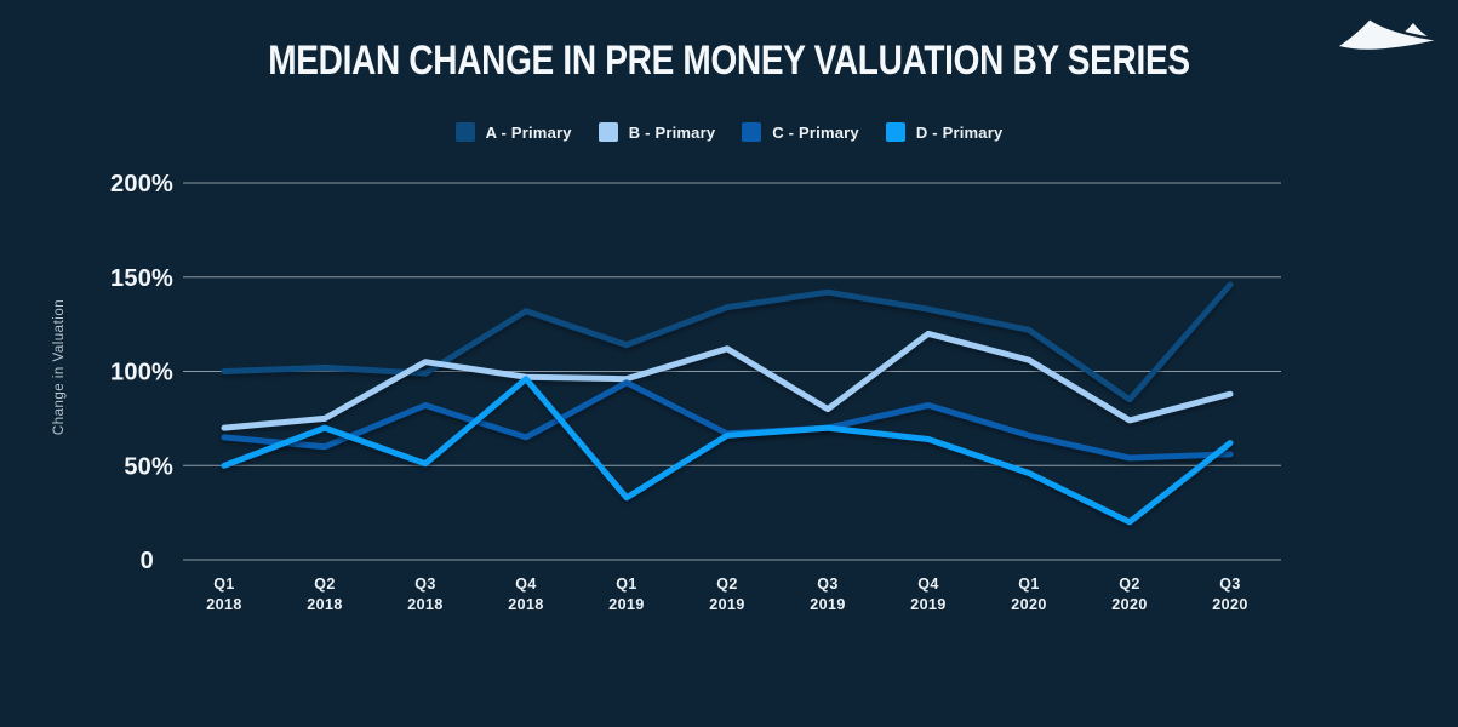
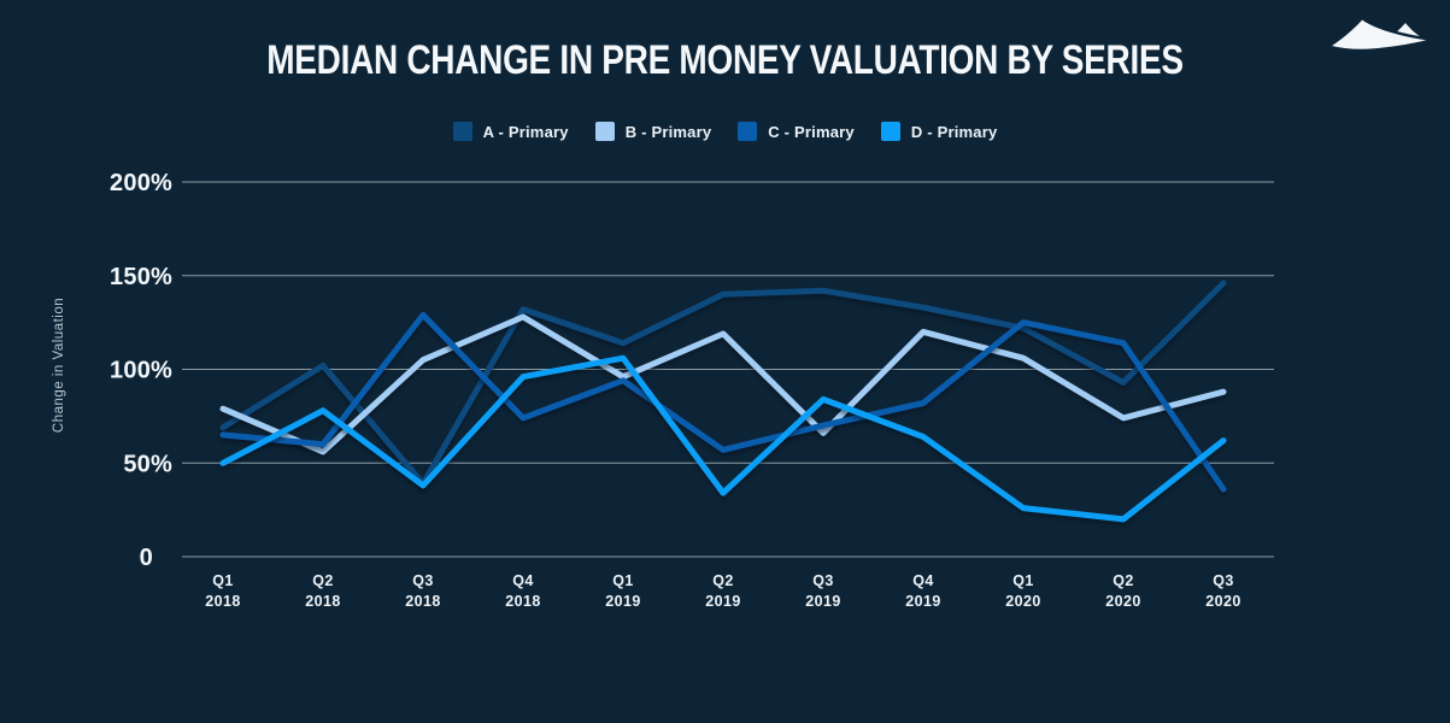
A - Primary/Q1 2018: 100% -> 69%
B - Primary/Q1 2018: 70% -> 79%
B - Primary/Q2 2018: 75% -> 56%
D - Primary/Q2 2018: 70% -> 78%
A - Primary/Q3 2018: 99% -> 39%
C - Primary/Q3 2018: 82% -> 129%
D - Primary/Q3 2018: 51% -> 38%
B - Primary/Q4 2018: 97% -> 128%
C - Primary/Q4 2018: 65% -> 74%
D - Primary/Q1 2019: 33% -> 106%
A - Primary/Q2 2019: 134% -> 140%
B - Primary/Q2 2019: 112% -> 119%
C - Primary/Q2 2019: 67% -> 57%
D - Primary/Q2 2019: 66% -> 34%
B - Primary/Q3 2019: 80% -> 66%
D - Primary/Q3 2019: 70% -> 84%
C - Primary/Q1 2020: 66% -> 125%
D - Primary/Q1 2020: 46% -> 26%
A - Primary/Q2 2020: 85% -> 93%
C - Primary/Q2 2020: 54% -> 114%
C - Primary/Q3 2020: 56% -> 36%
